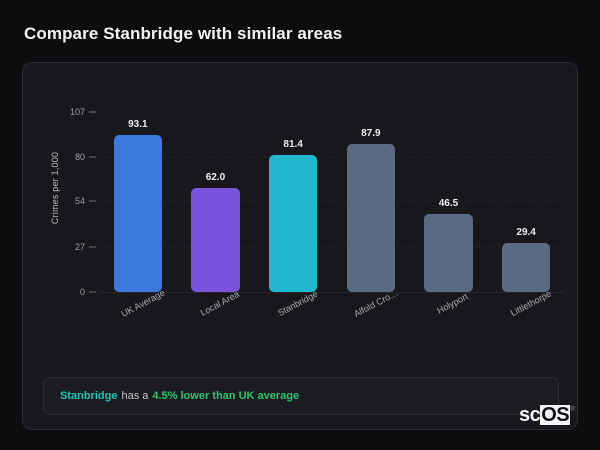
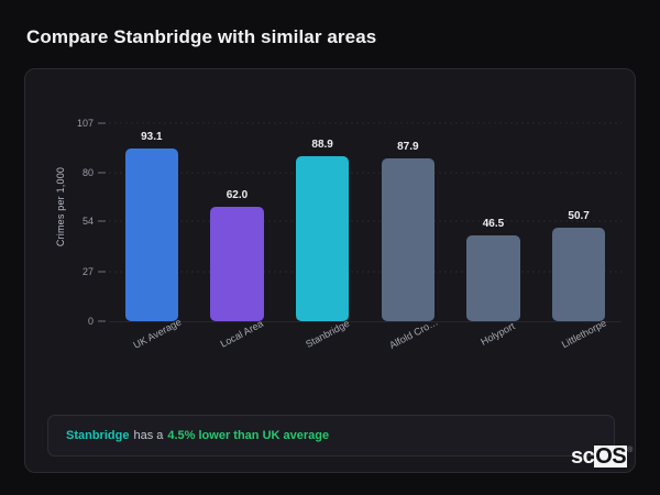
Stanbridge: 81.4 -> 88.9
Littlethorpe: 29.4 -> 50.7
